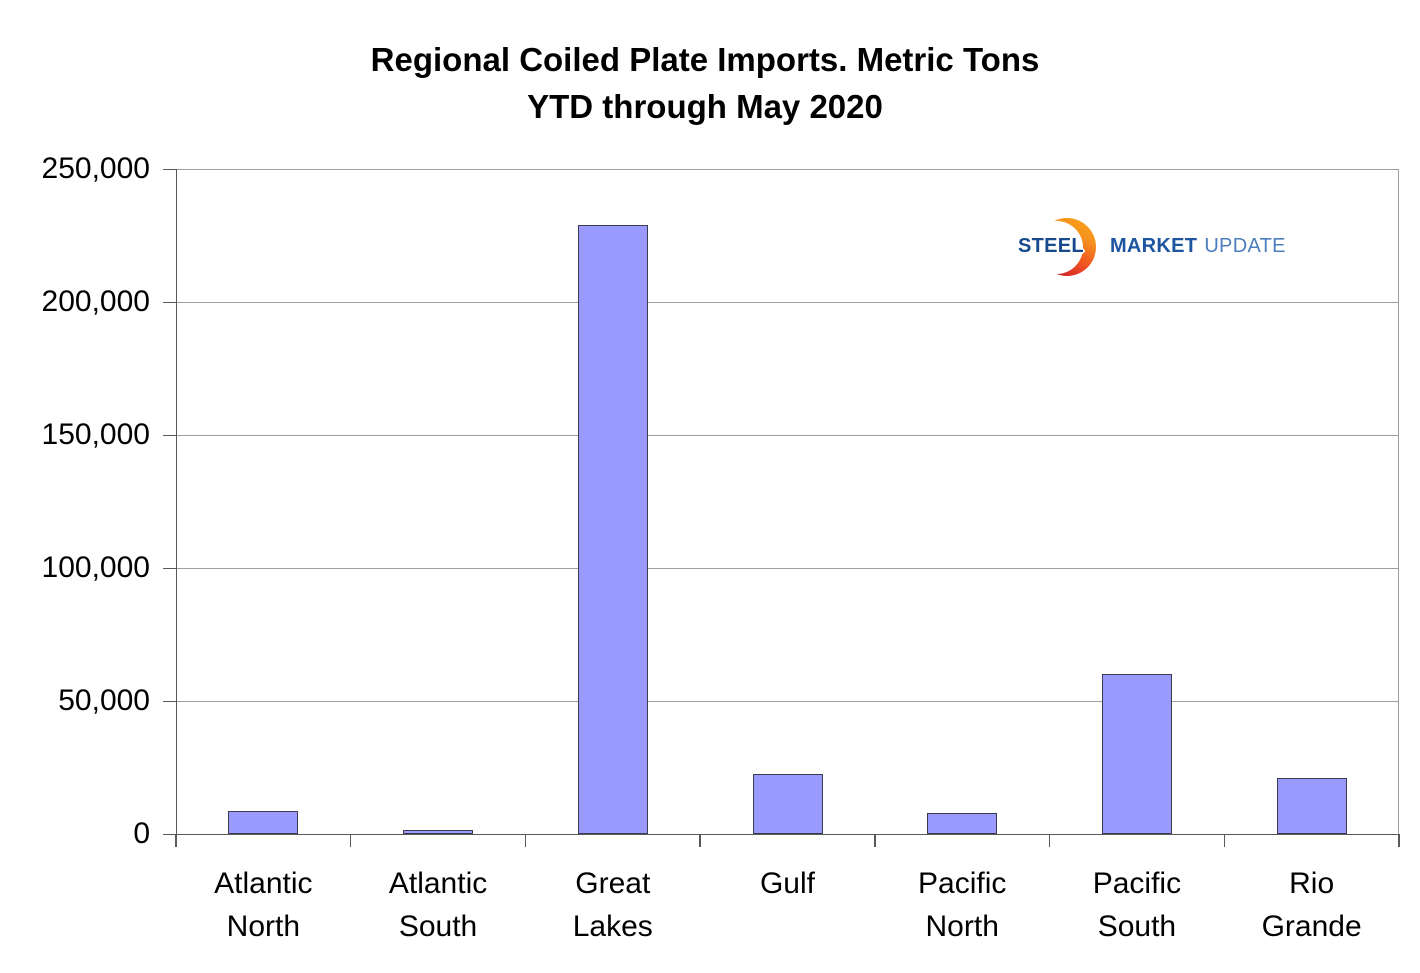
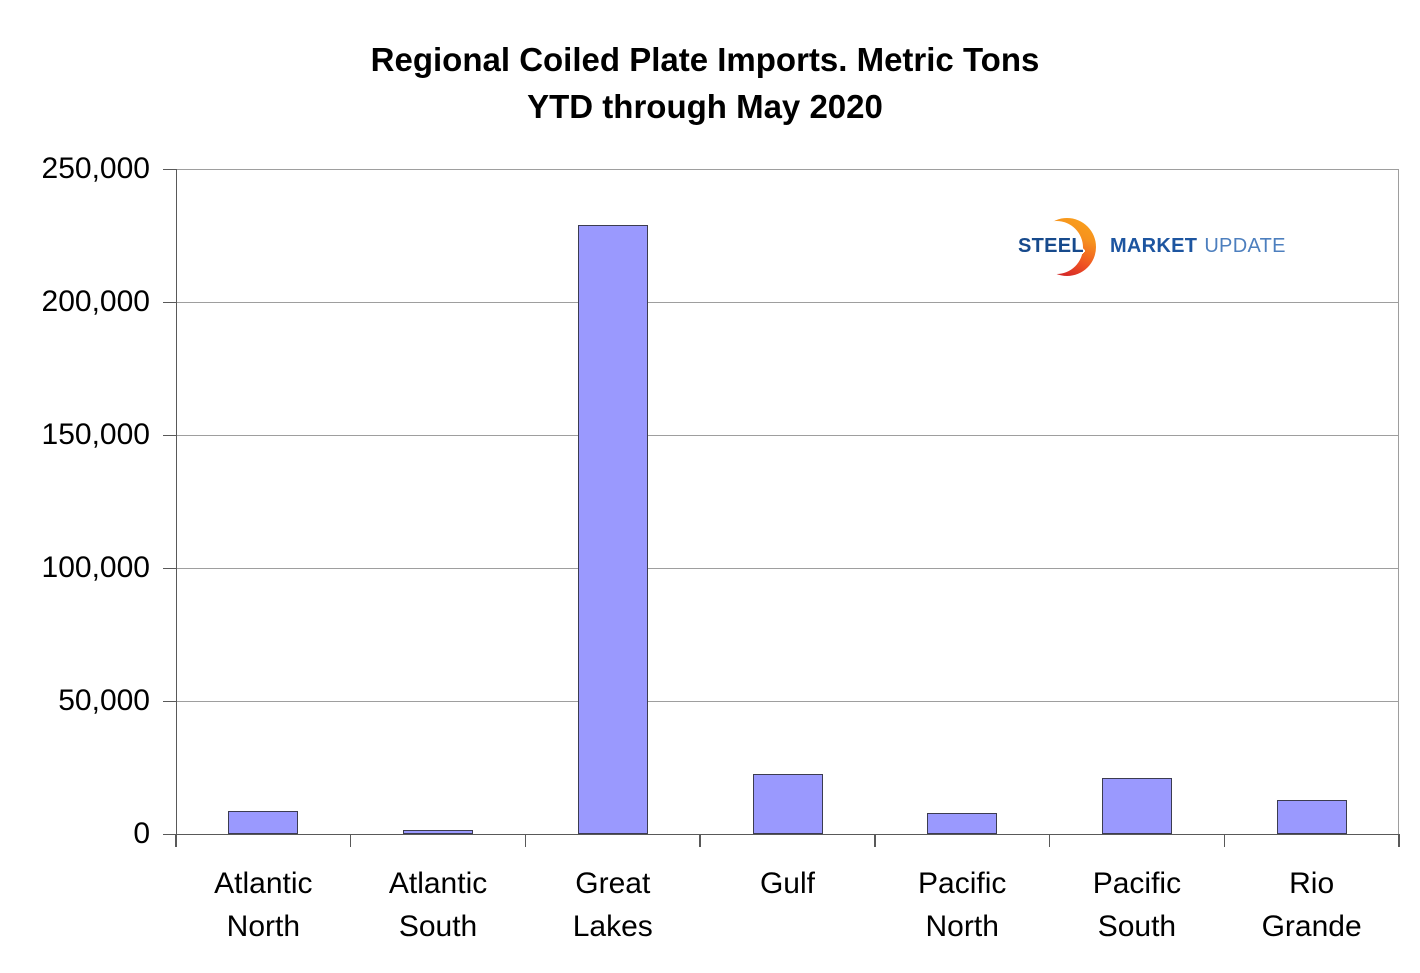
Pacific South: 60000 -> 21000
Rio Grande: 21000 -> 13000
